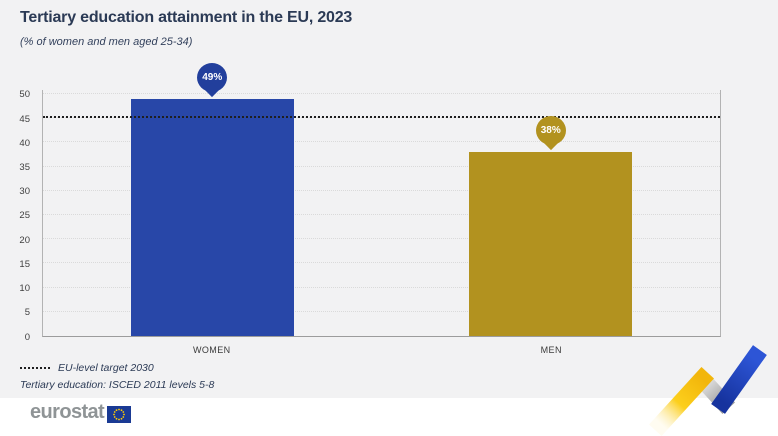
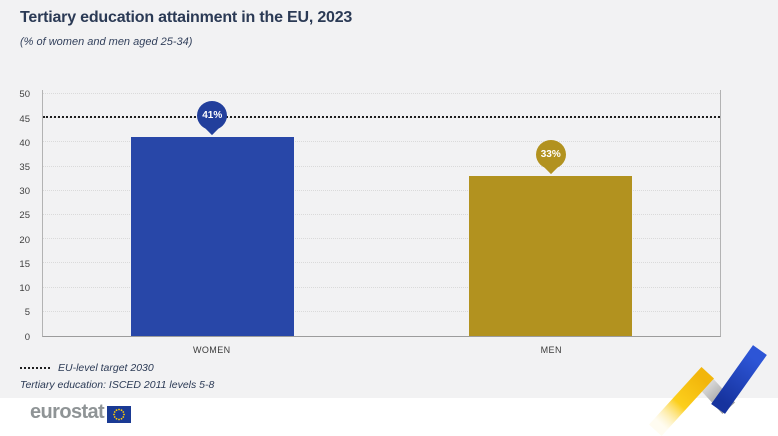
WOMEN: 49% -> 41%
MEN: 38% -> 33%
